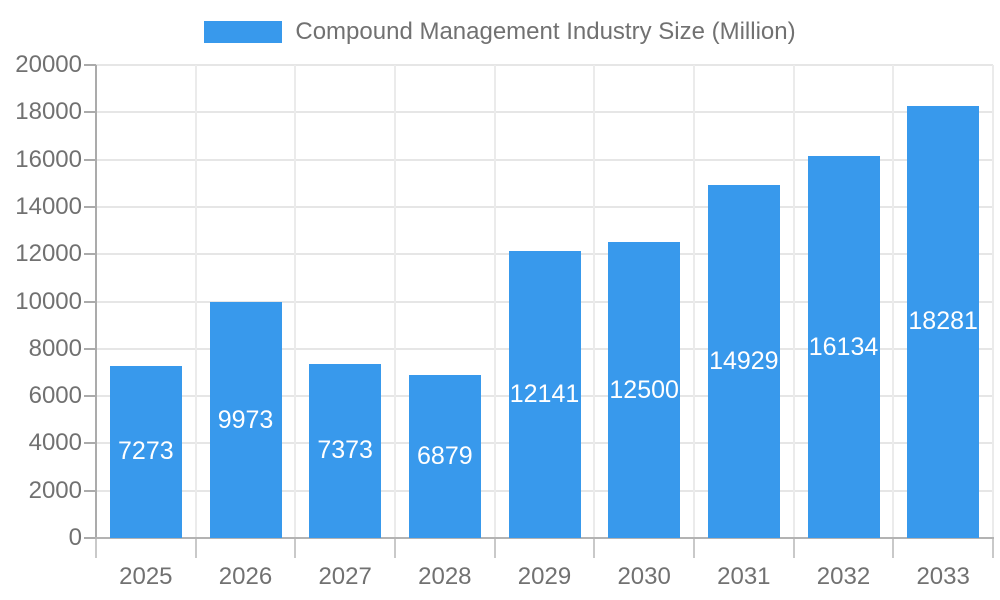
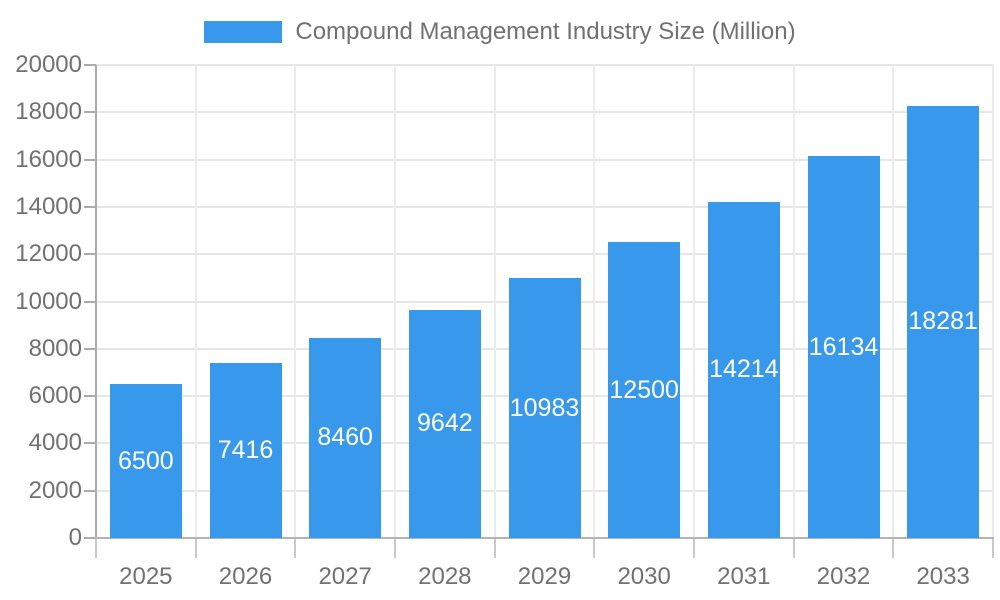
2025: 7273 -> 6500
2026: 9973 -> 7416
2027: 7373 -> 8460
2028: 6879 -> 9642
2029: 12141 -> 10983
2031: 14929 -> 14214
